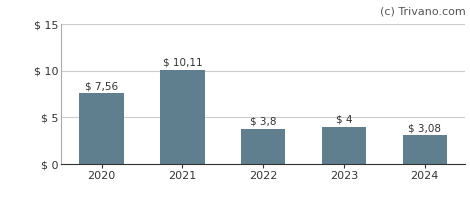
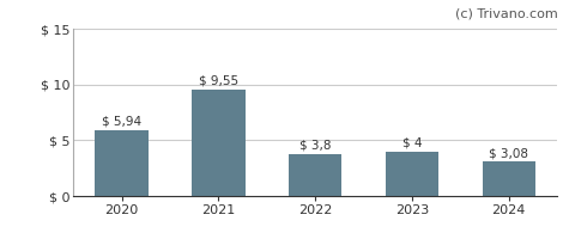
2020: 7,56 -> 5,94
2021: 10,11 -> 9,55
